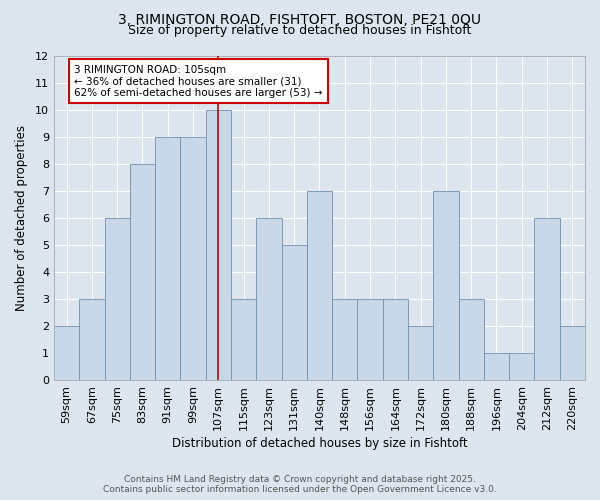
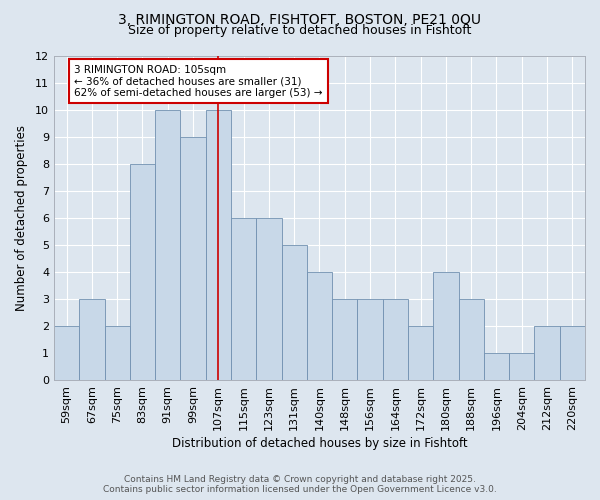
75sqm: 6 -> 2
91sqm: 9 -> 10
115sqm: 3 -> 6
140sqm: 7 -> 4
180sqm: 7 -> 4
212sqm: 6 -> 2
